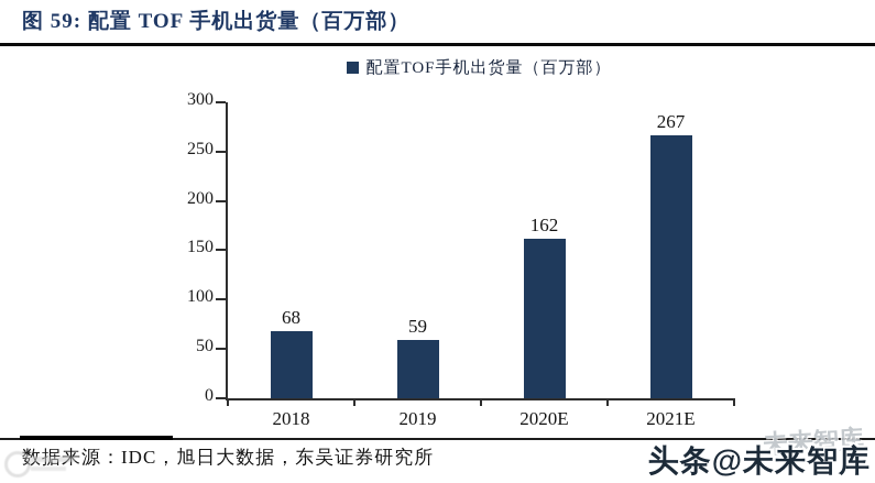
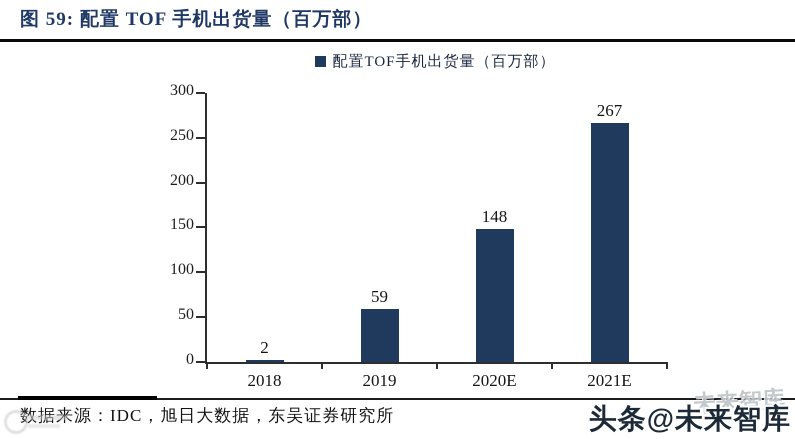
2018: 68 -> 2
2020E: 162 -> 148
